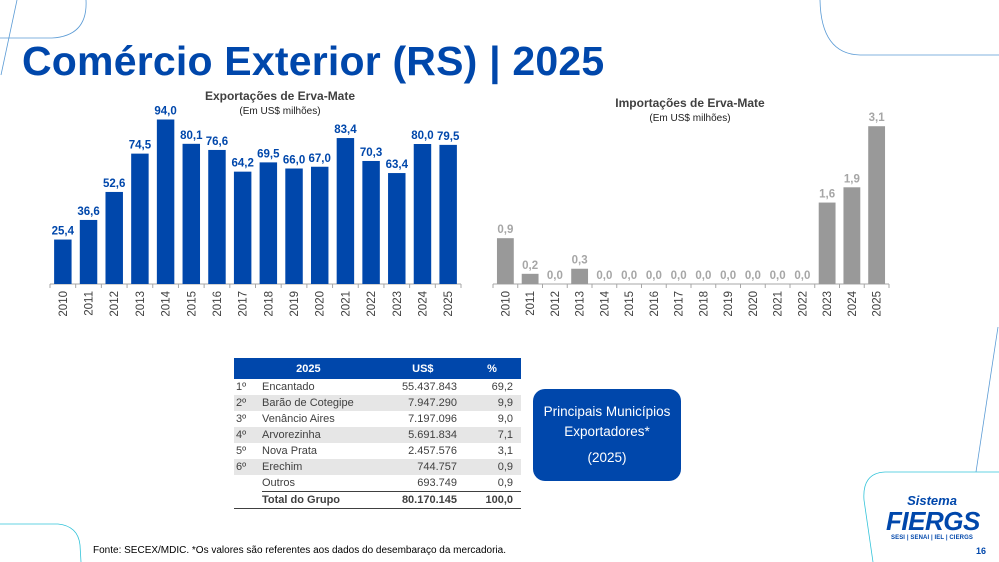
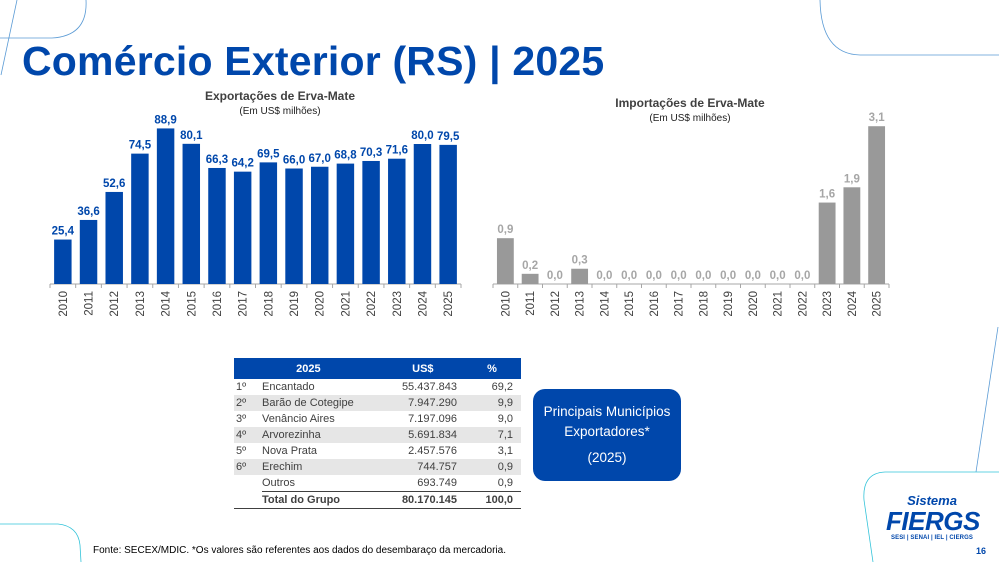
Exportações de Erva-Mate/2014: 94,0 -> 88,9
Exportações de Erva-Mate/2016: 76,6 -> 66,3
Exportações de Erva-Mate/2021: 83,4 -> 68,8
Exportações de Erva-Mate/2023: 63,4 -> 71,6
